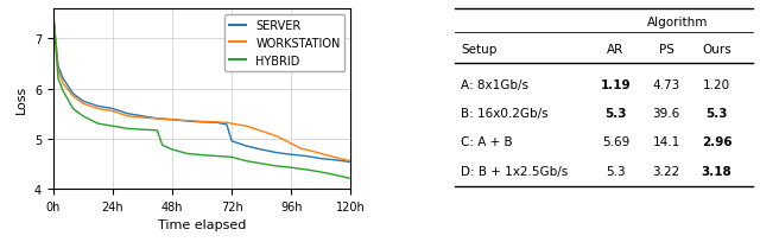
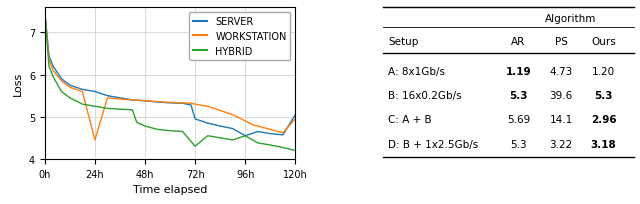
WORKSTATION/24h: 5.55 -> 4.45
HYBRID/72h: 4.63 -> 4.30
SERVER/96h: 4.68 -> 4.55
HYBRID/96h: 4.42 -> 4.55
SERVER/120h: 4.53 -> 5.05
WORKSTATION/120h: 4.55 -> 4.95
